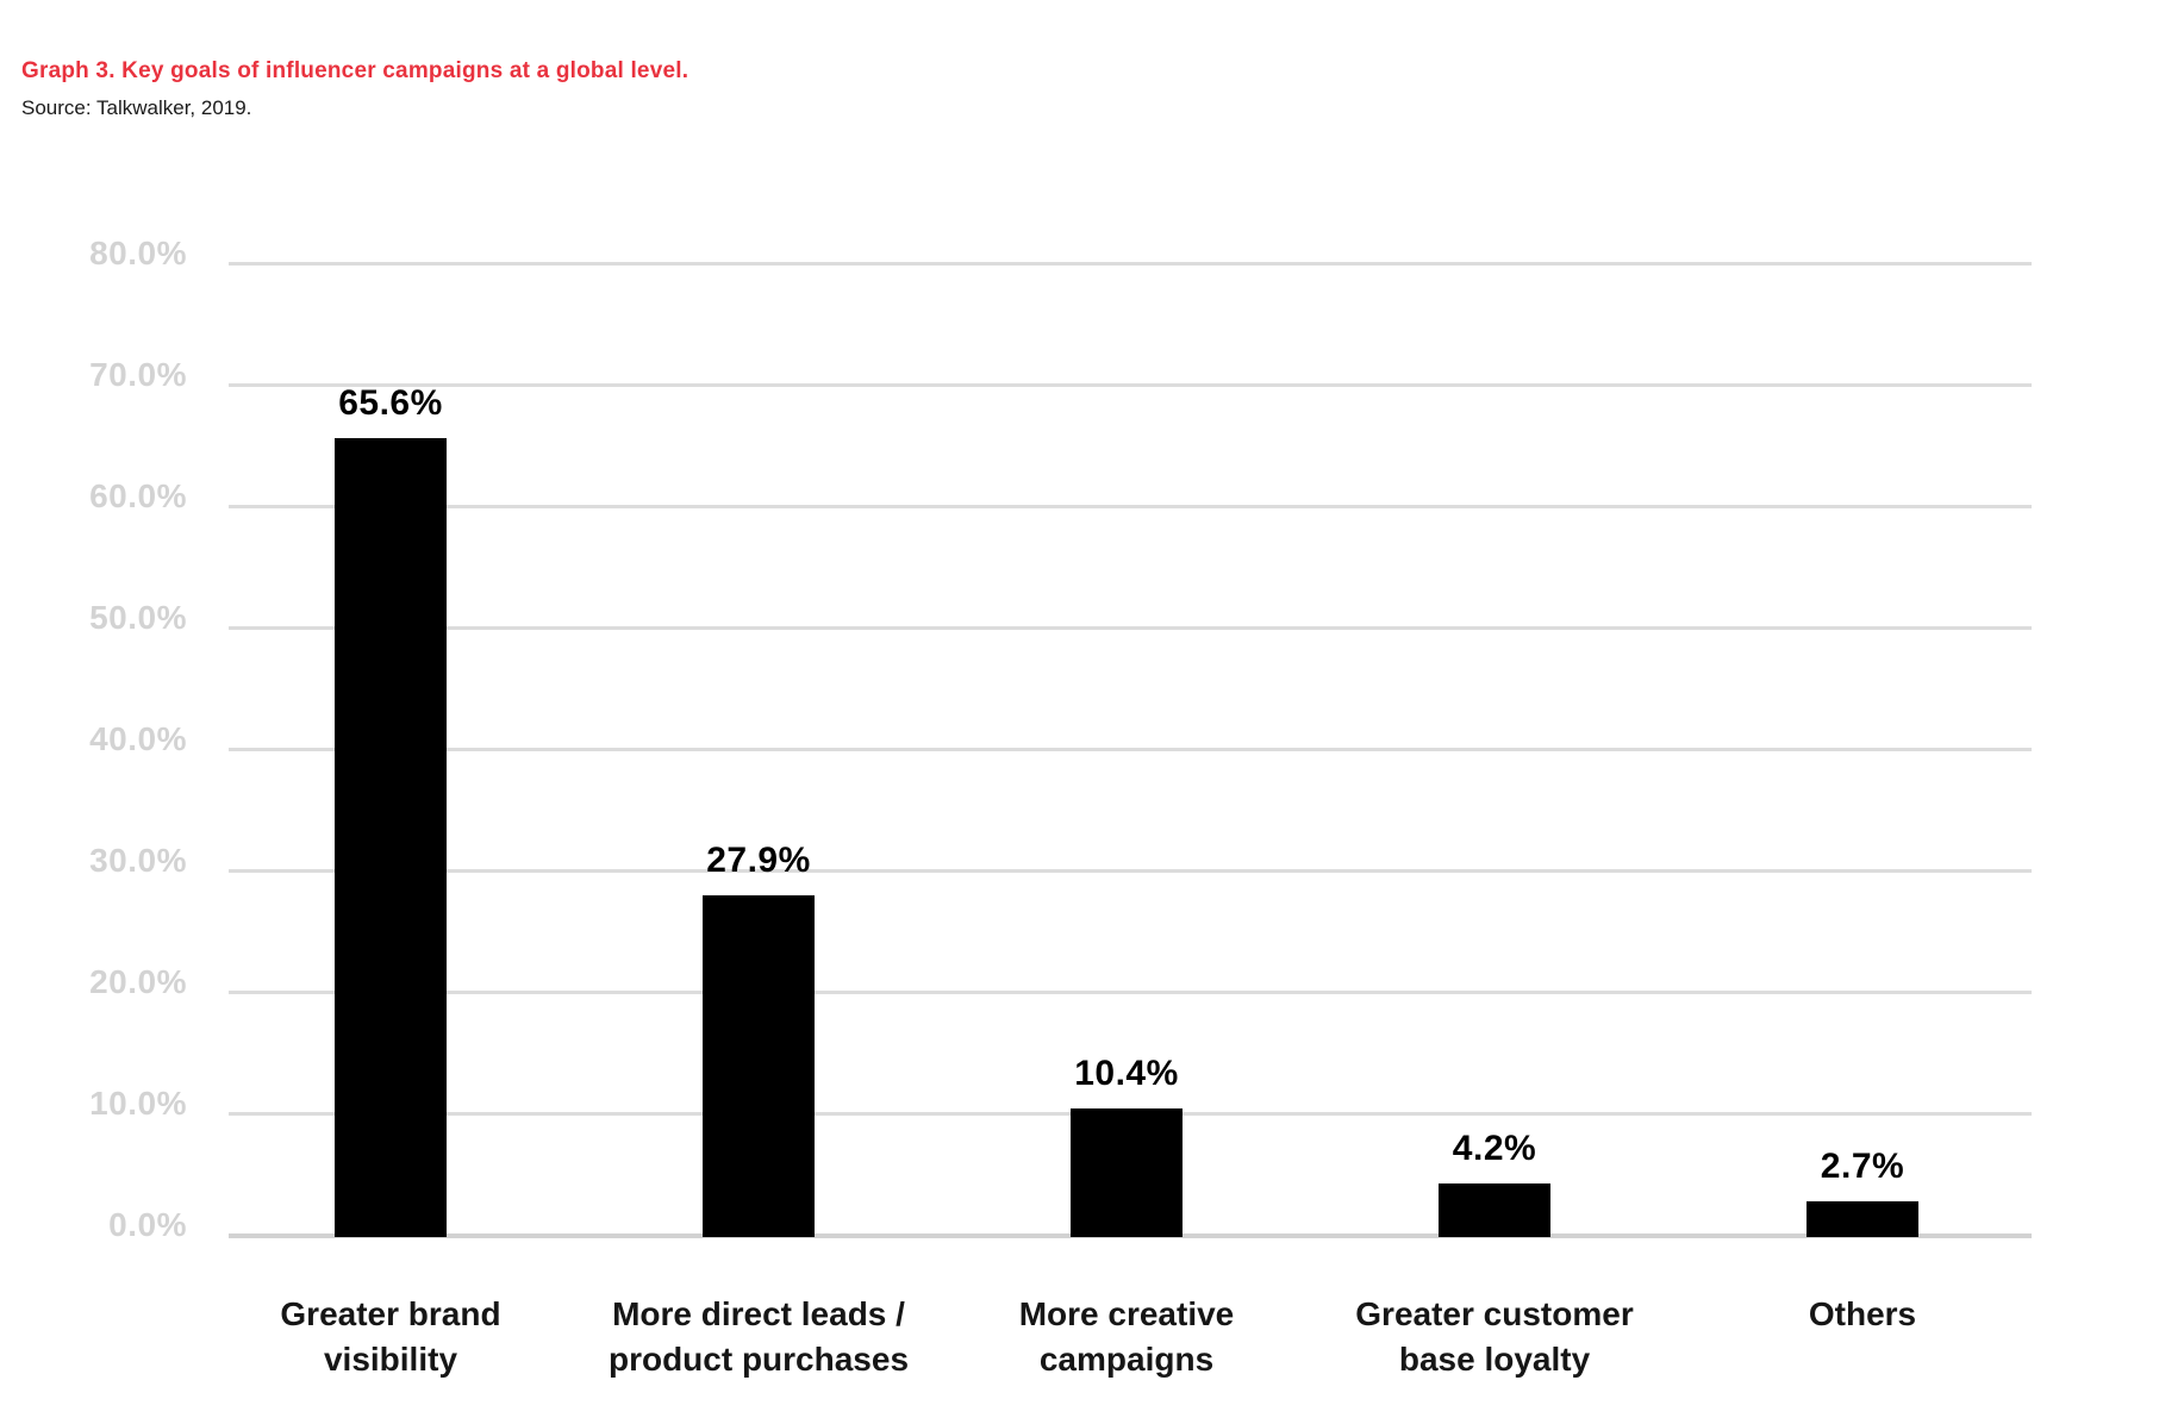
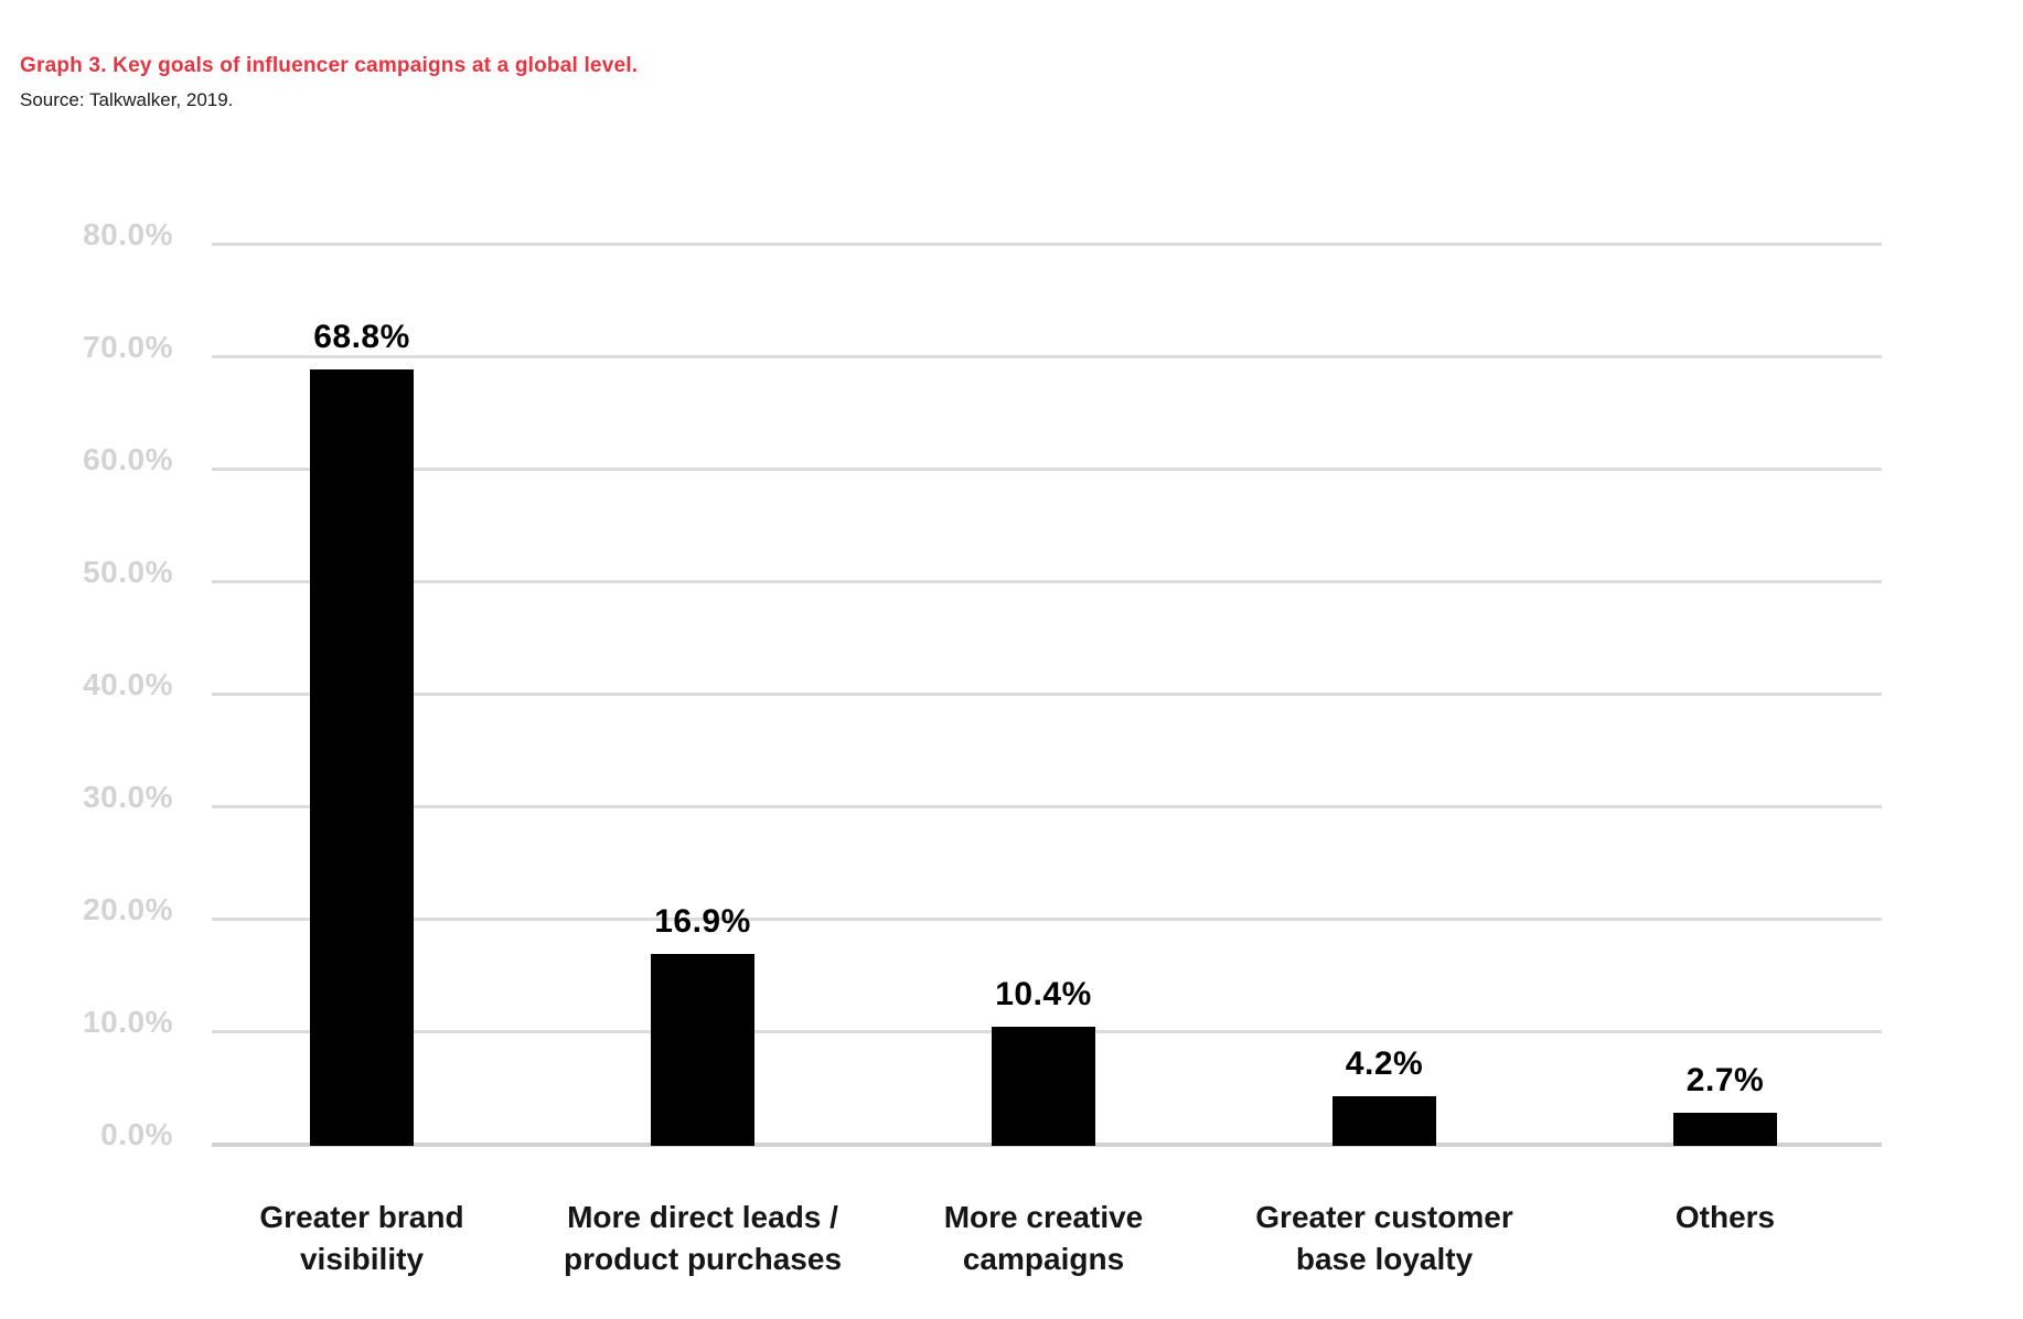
Greater brand visibility: 65.6% -> 68.8%
More direct leads / product purchases: 27.9% -> 16.9%
